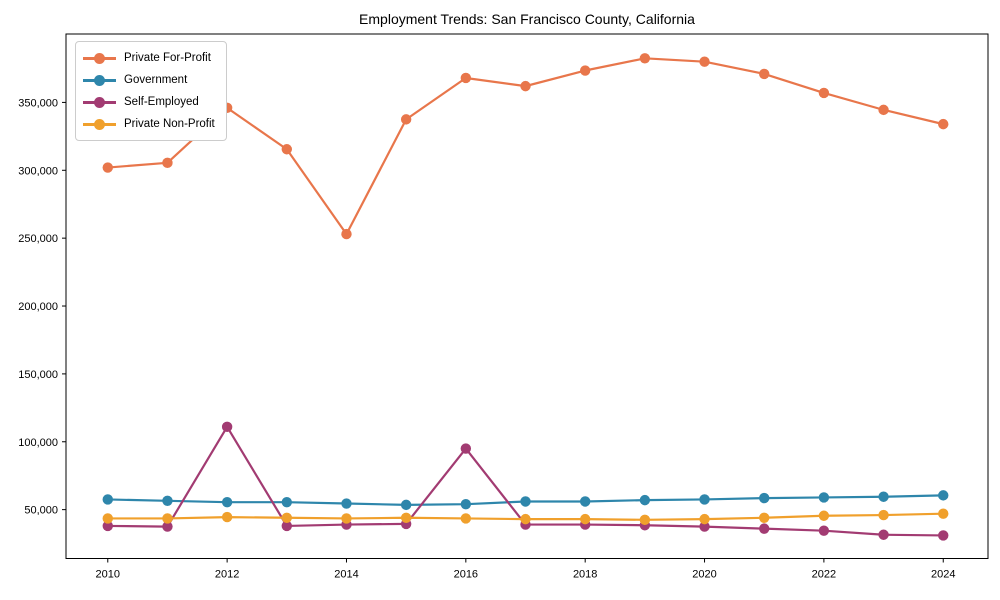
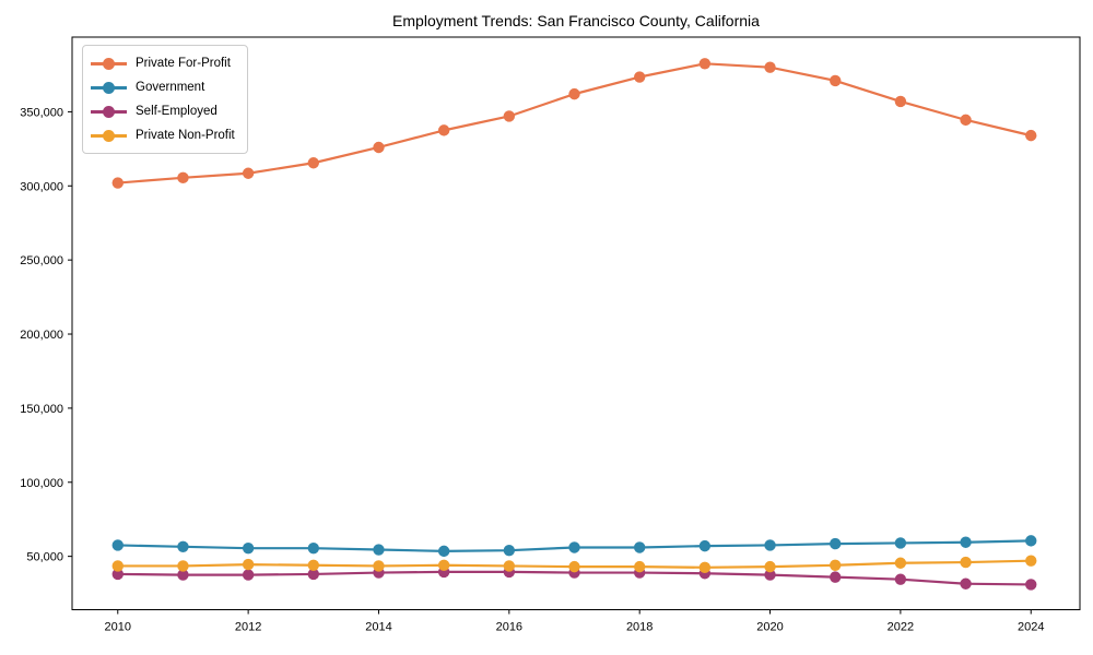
Private For-Profit/2012: 346000 -> 308000
Self-Employed/2012: 111000 -> 38000
Private For-Profit/2014: 253000 -> 326000
Private For-Profit/2016: 368000 -> 347000
Self-Employed/2016: 95000 -> 40000
